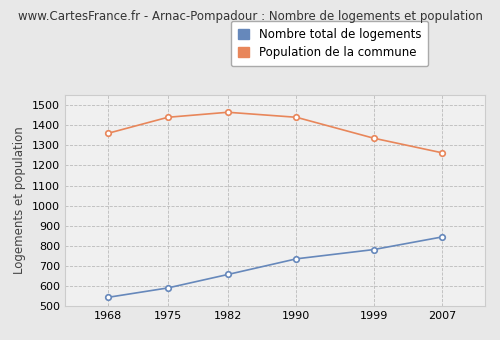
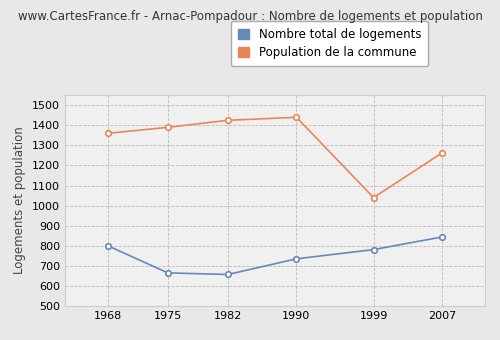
Nombre total de logements/1968: 543 -> 800
Nombre total de logements/1975: 590 -> 665
Population de la commune/1975: 1440 -> 1390
Population de la commune/1982: 1465 -> 1425
Population de la commune/1999: 1336 -> 1040
